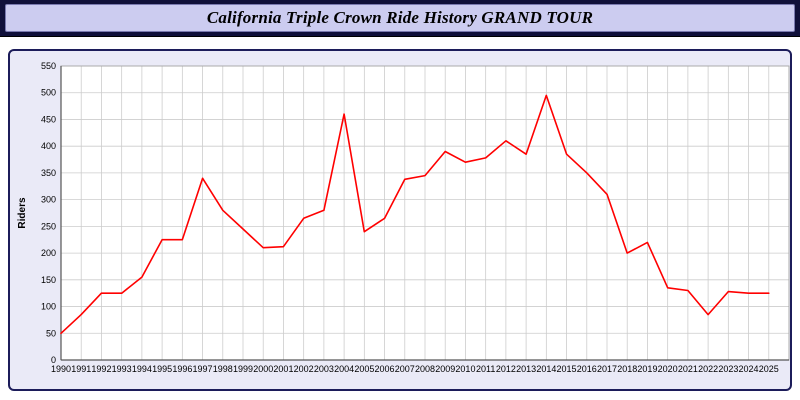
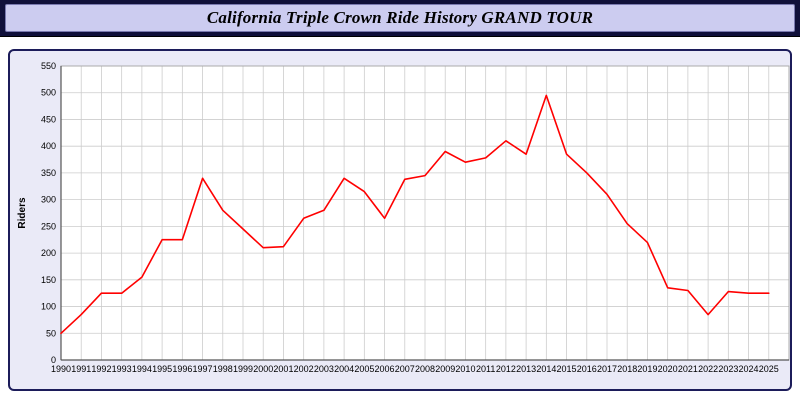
2004: 460 -> 340
2005: 240 -> 320
2018: 200 -> 260
